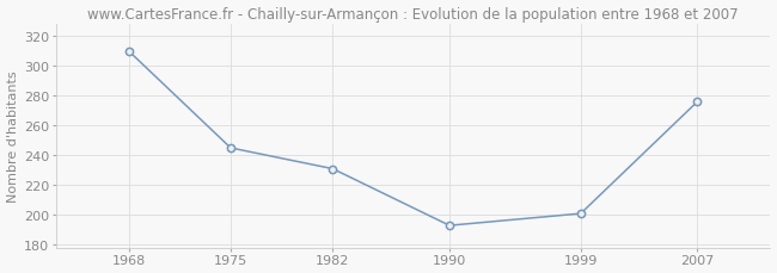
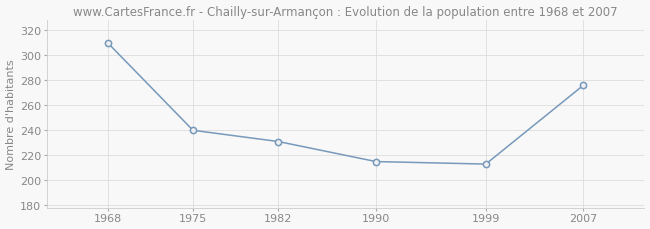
1975: 245 -> 240
1990: 193 -> 215
1999: 201 -> 213
